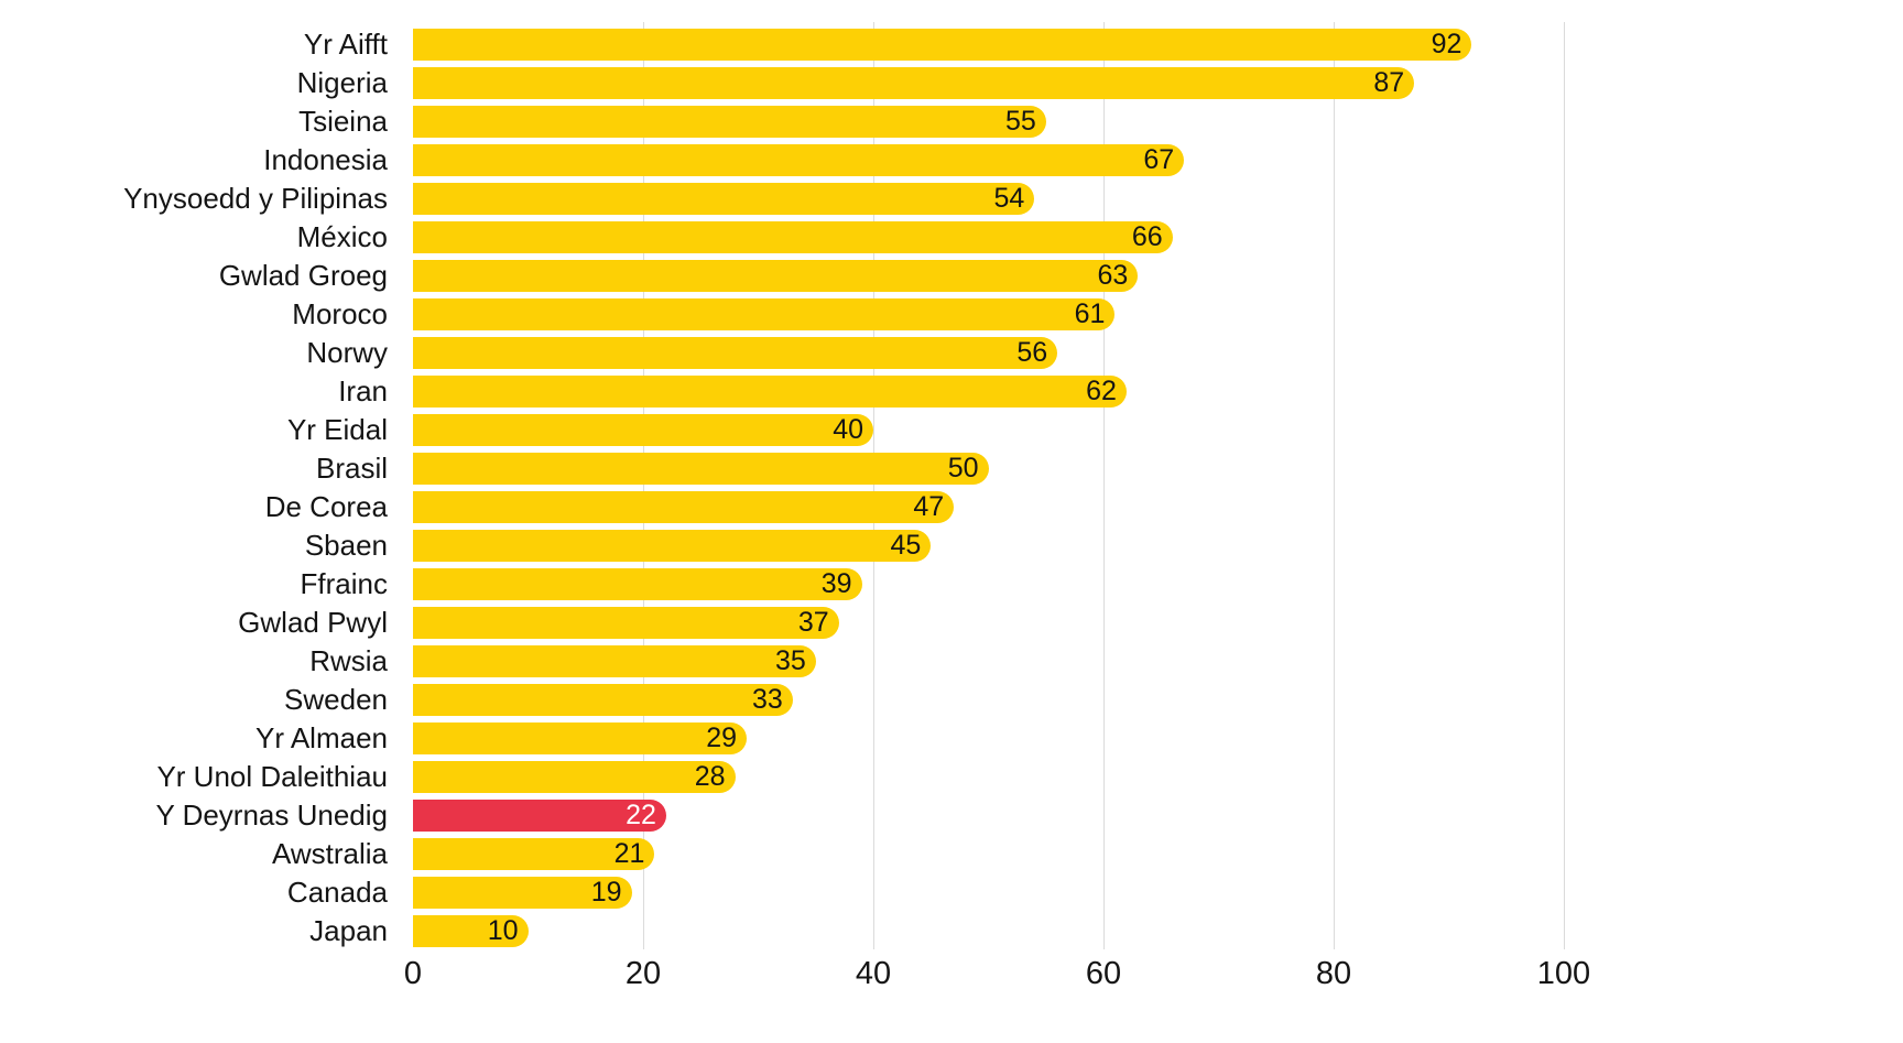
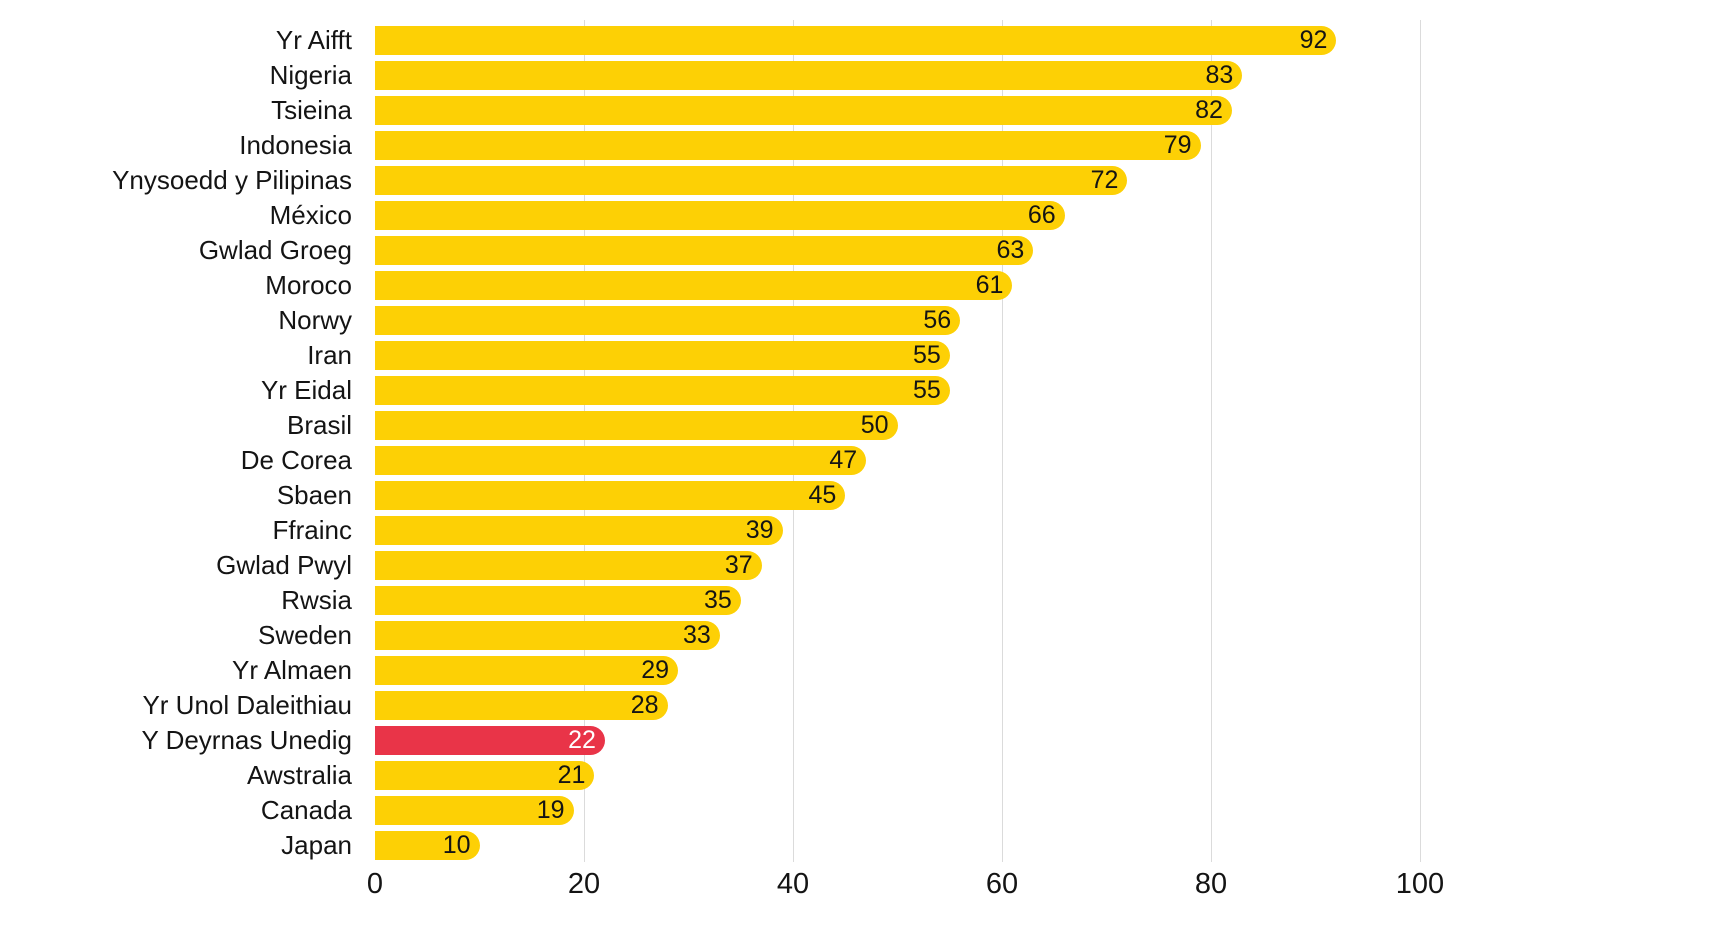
Nigeria: 87 -> 83
Tsieina: 55 -> 82
Indonesia: 67 -> 79
Ynysoedd y Pilipinas: 54 -> 72
Iran: 62 -> 55
Yr Eidal: 40 -> 55
